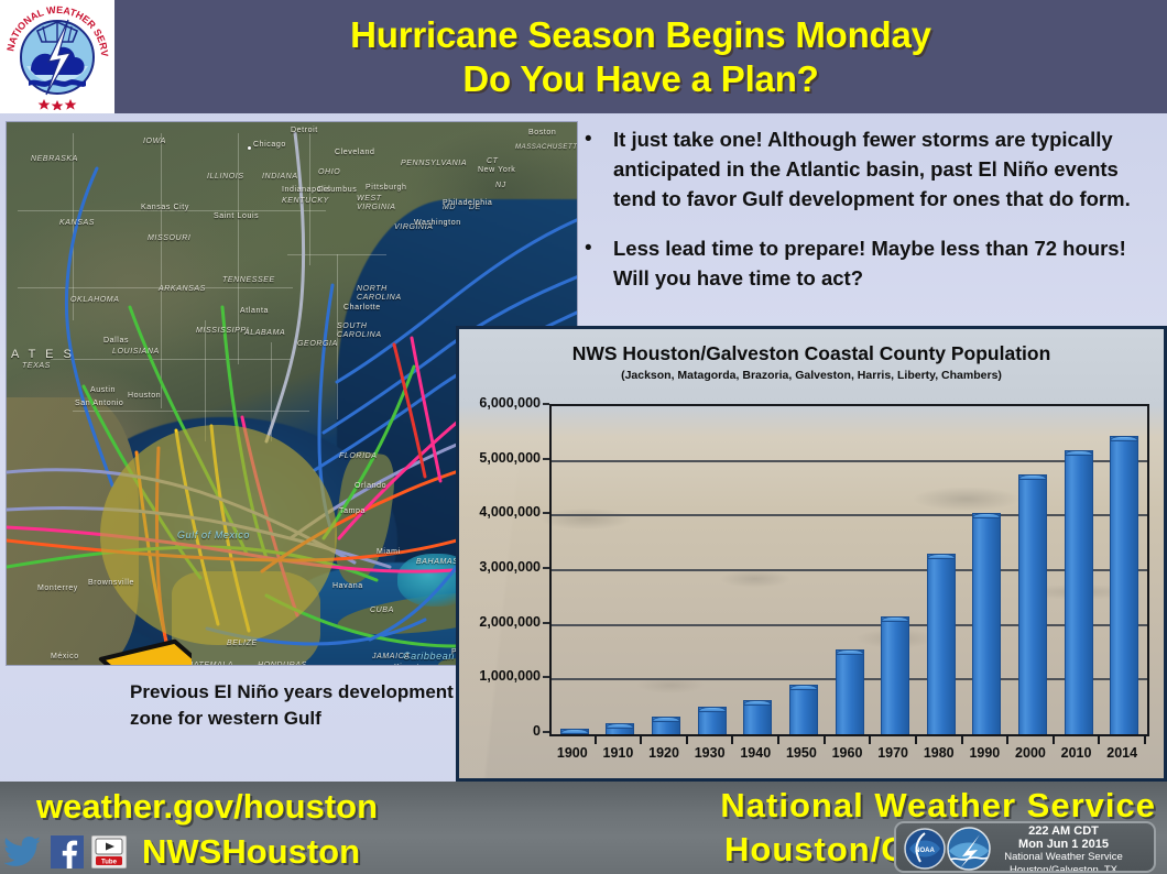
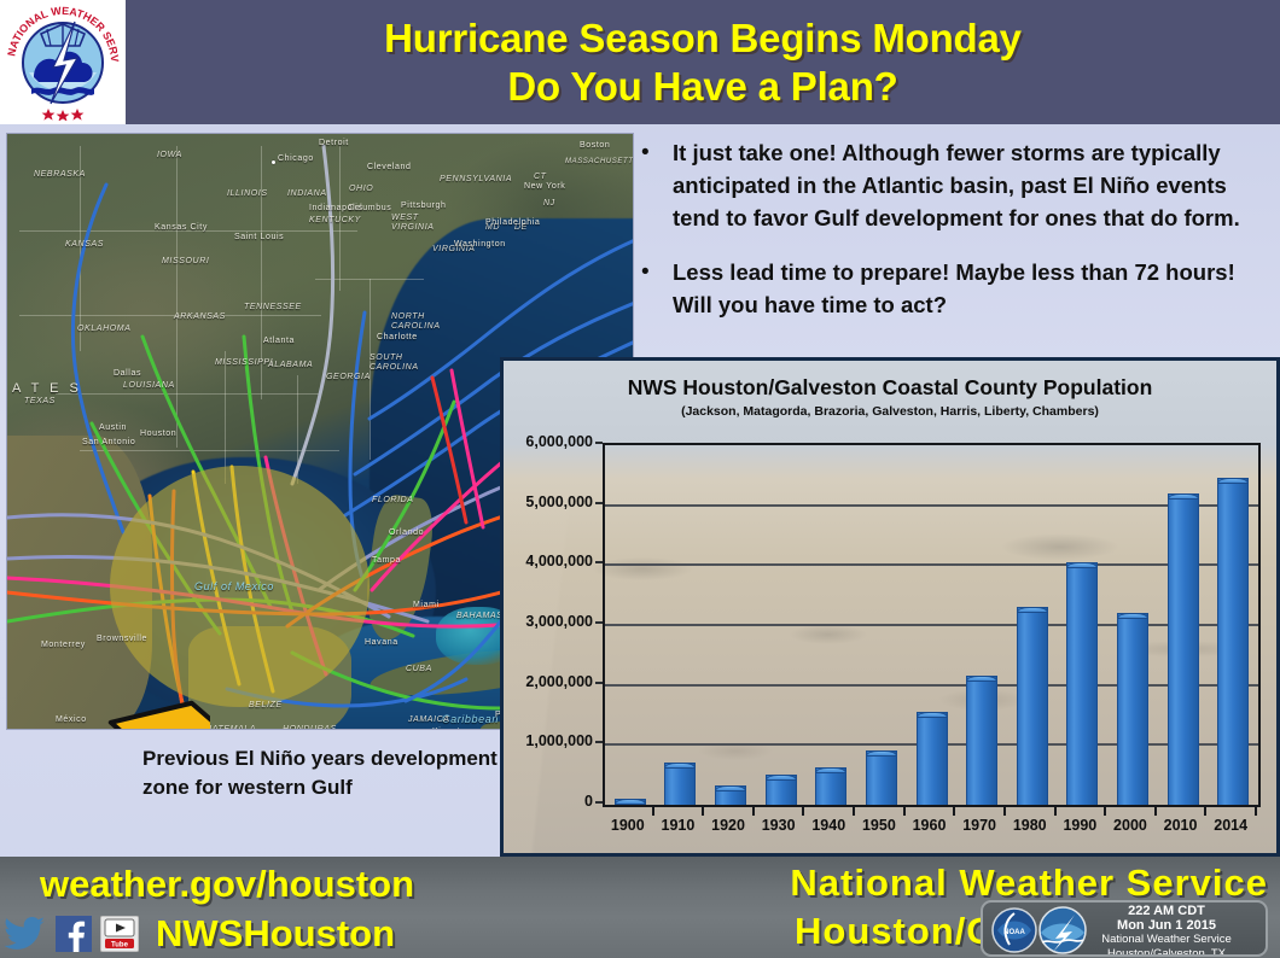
1910: 200000 -> 700000
2000: 4800000 -> 3200000
